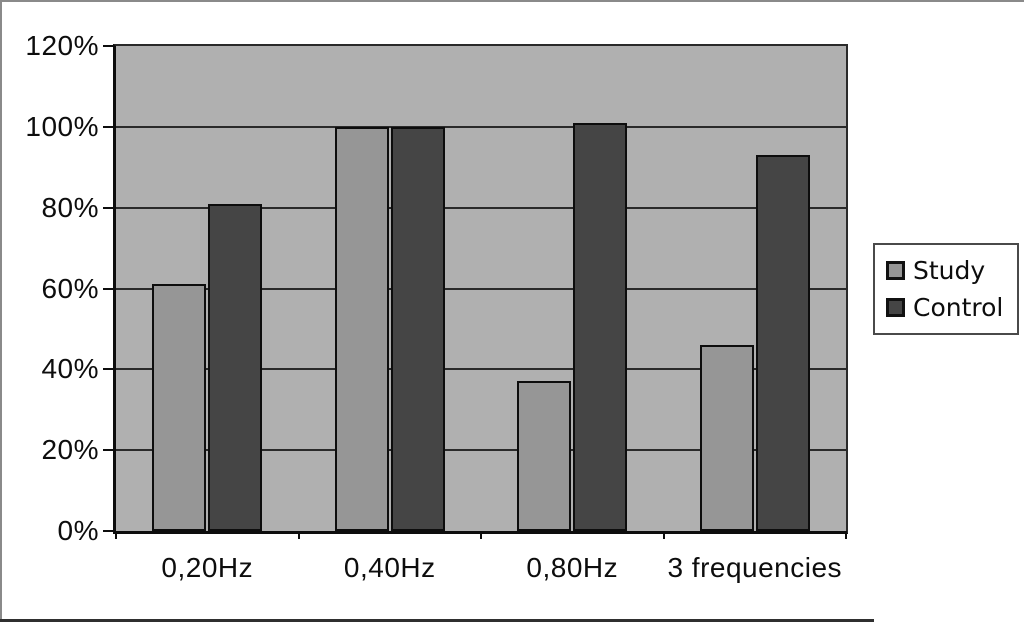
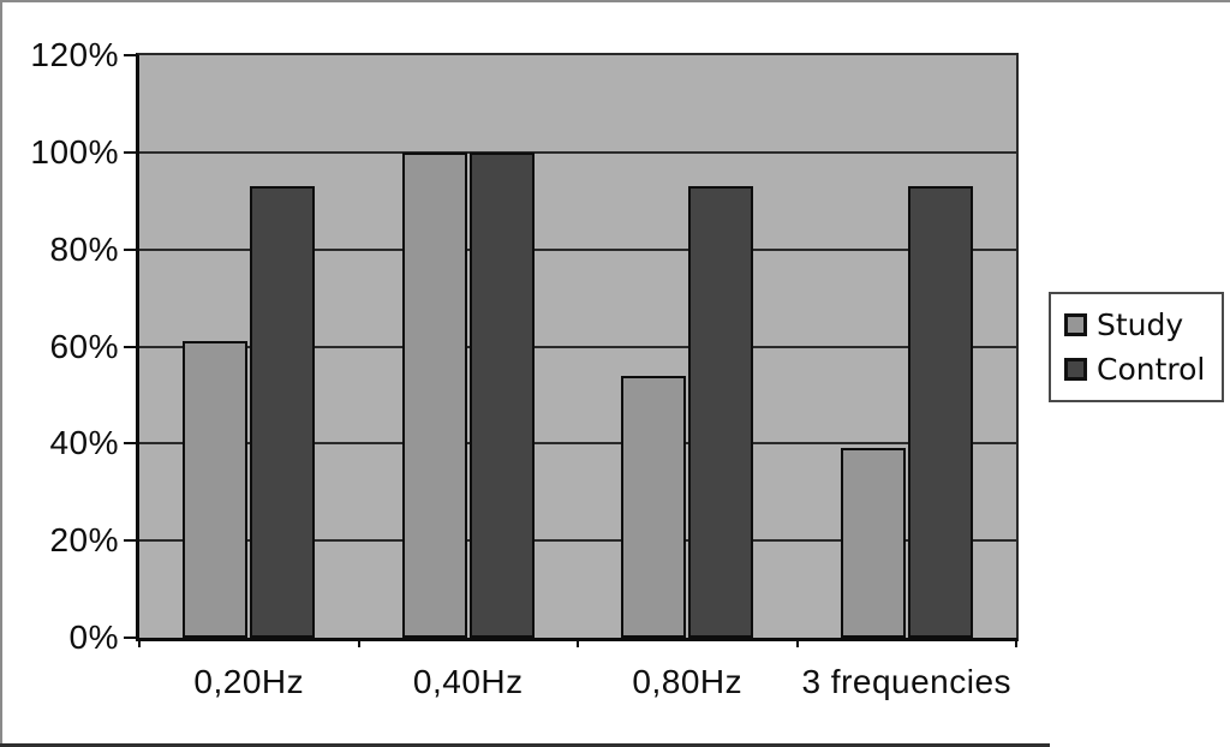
Control/0,20Hz: 81% -> 93%
Study/0,80Hz: 37% -> 54%
Control/0,80Hz: 101% -> 93%
Study/3 frequencies: 46% -> 39%
